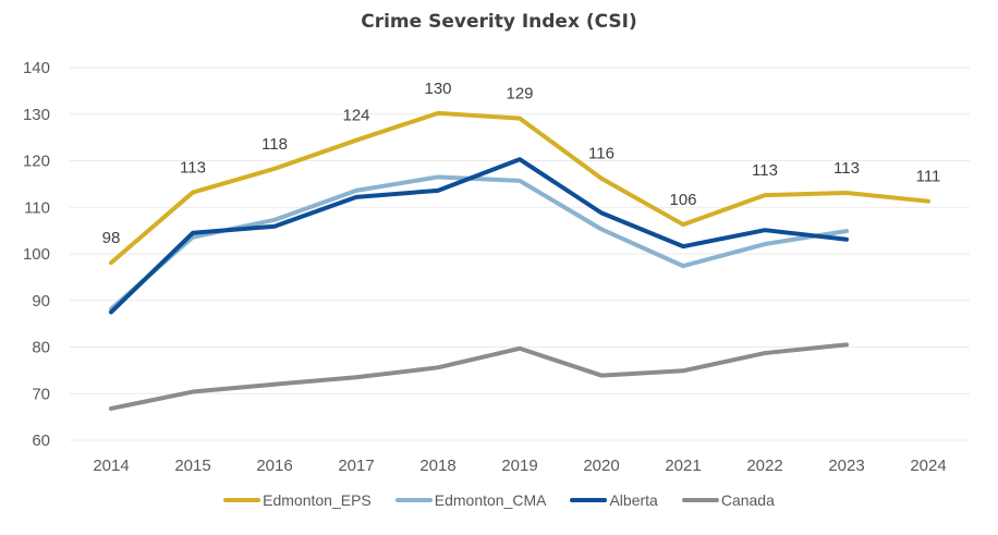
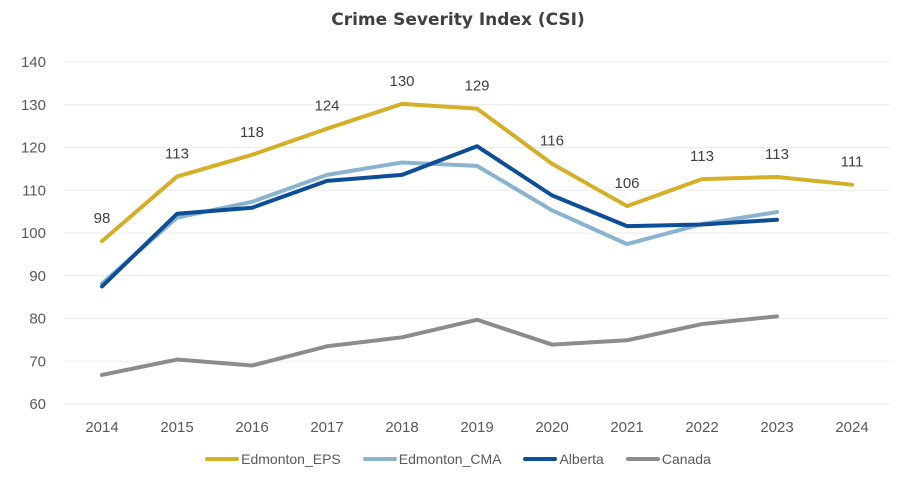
Canada/2016: 72 -> 69
Alberta/2022: 105 -> 102
